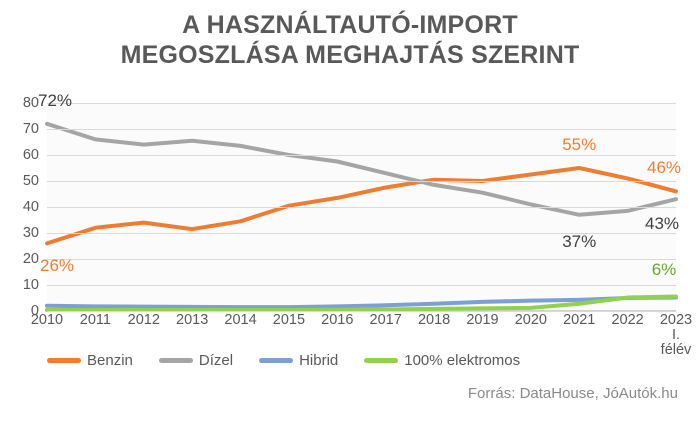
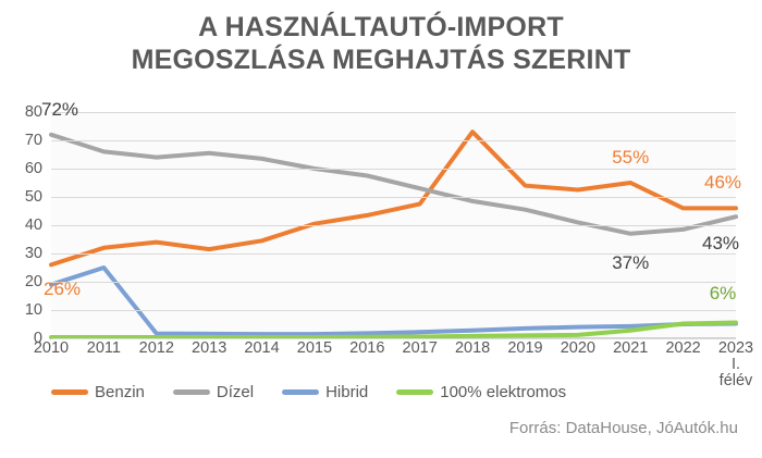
Hibrid/2010: 2 -> 19
Hibrid/2011: 2 -> 25
Benzin/2018: 50 -> 73
Benzin/2019: 50 -> 54
Benzin/2022: 51 -> 46
